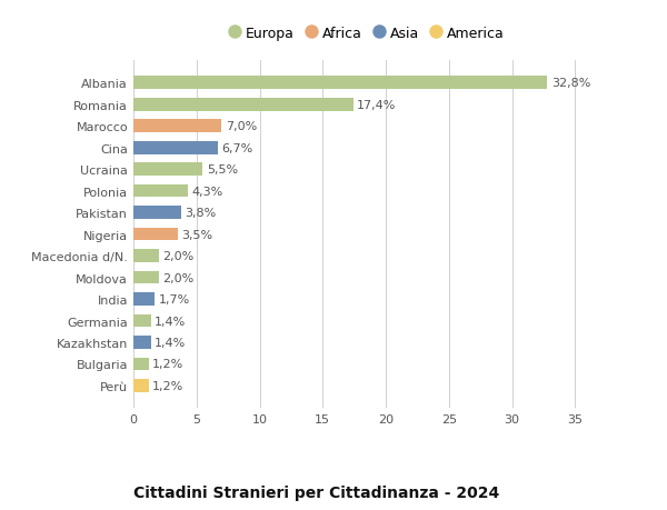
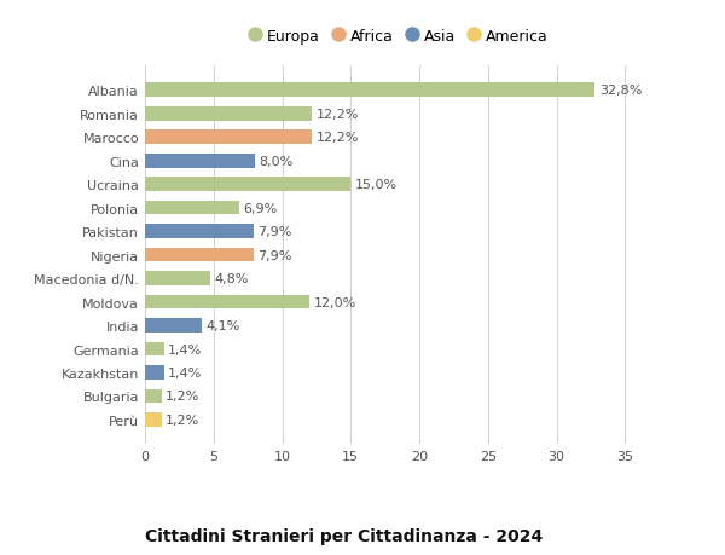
Romania: 17,4% -> 12,2%
Marocco: 7,0% -> 12,2%
Cina: 6,7% -> 8,0%
Ucraina: 5,5% -> 15,0%
Polonia: 4,3% -> 6,9%
Pakistan: 3,8% -> 7,9%
Nigeria: 3,5% -> 7,9%
Macedonia d/N.: 2,0% -> 4,8%
Moldova: 2,0% -> 12,0%
India: 1,7% -> 4,1%
